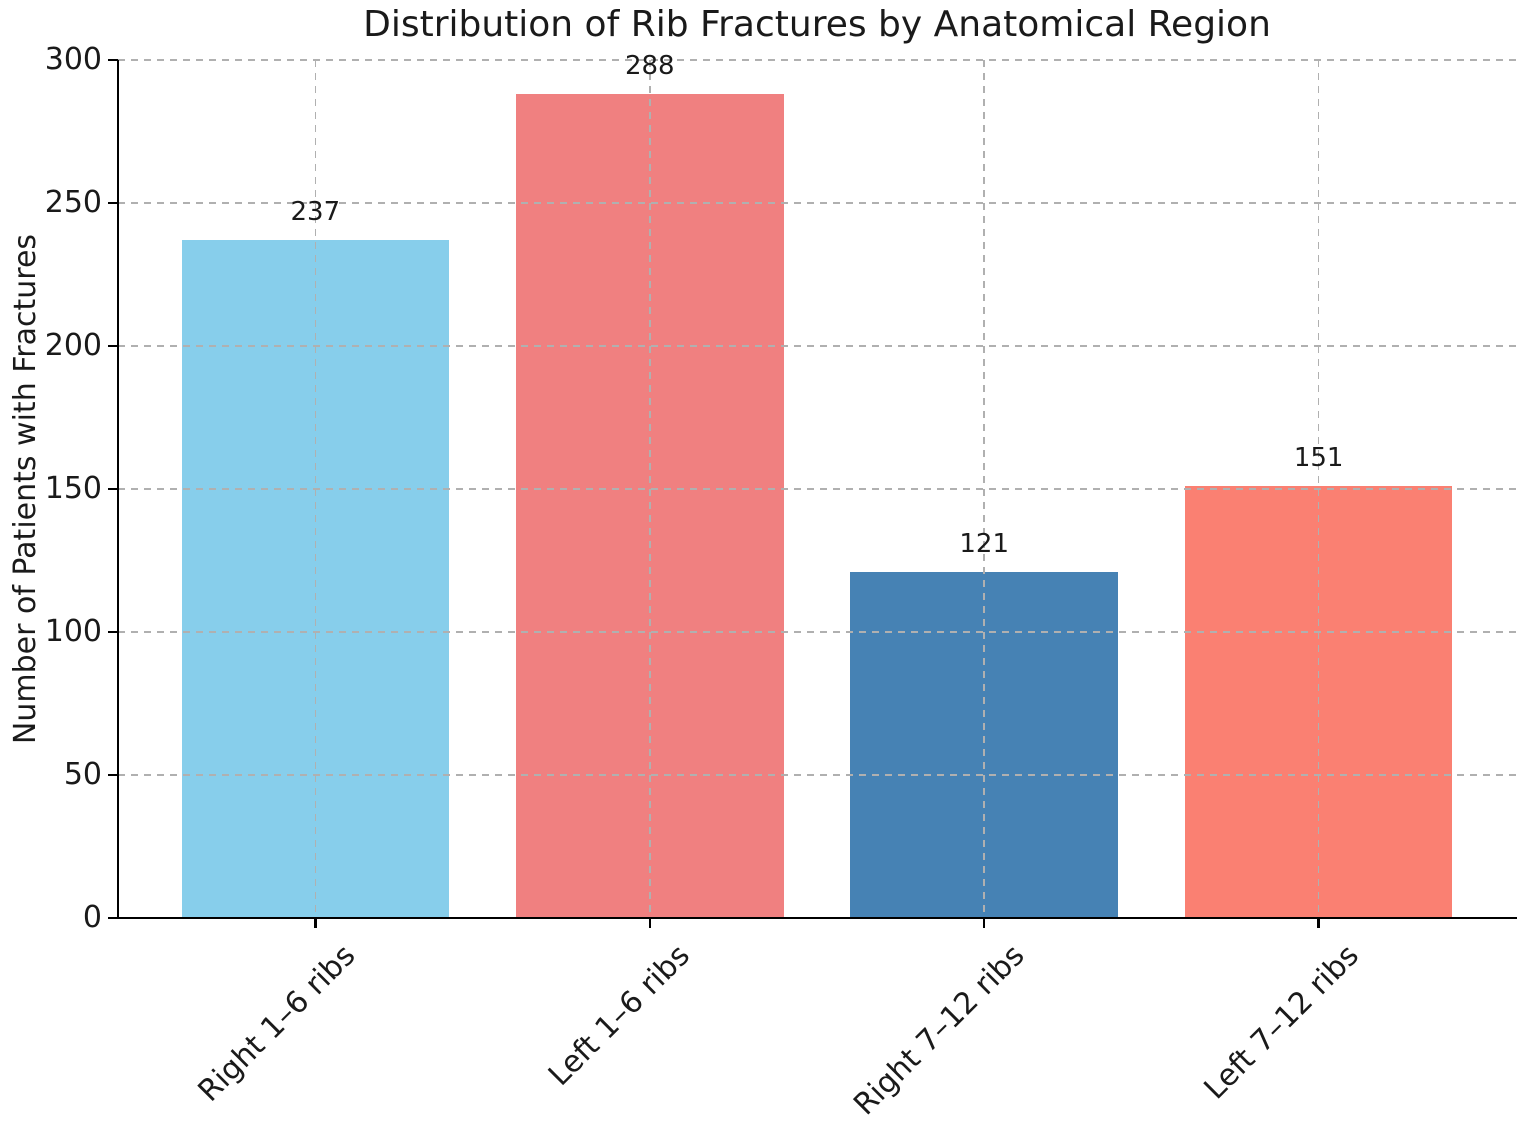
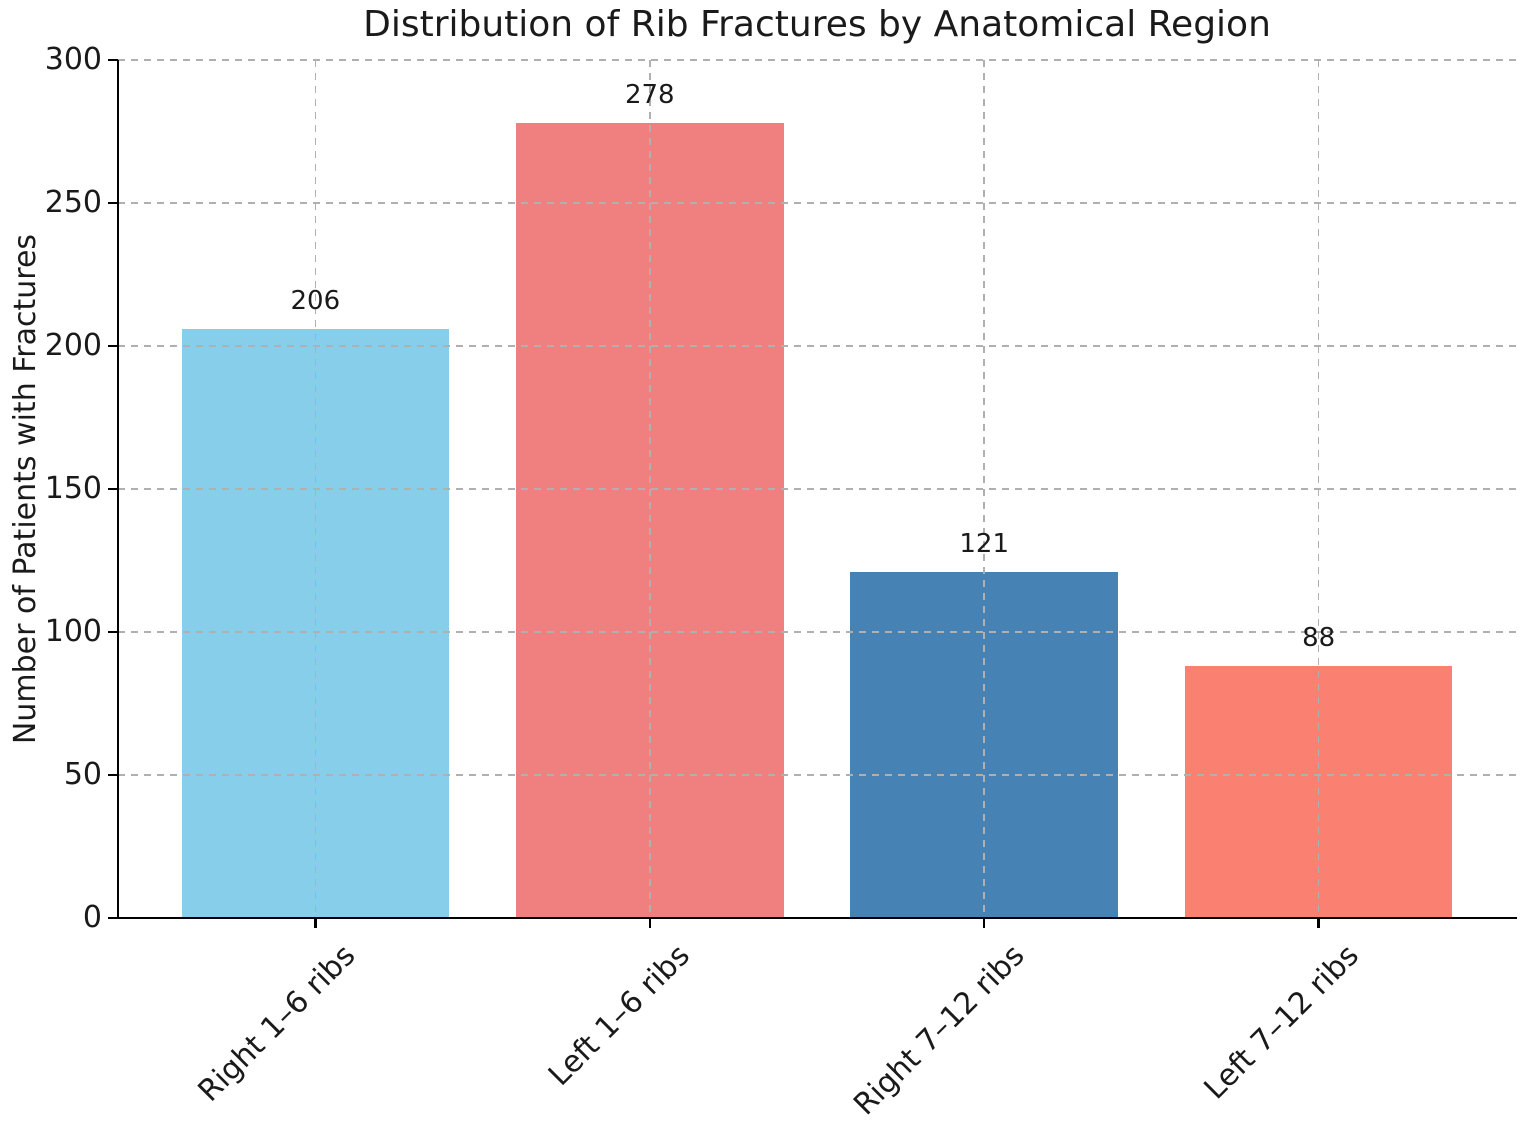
Right 1–6 ribs: 237 -> 206
Left 1–6 ribs: 288 -> 278
Left 7–12 ribs: 151 -> 88
